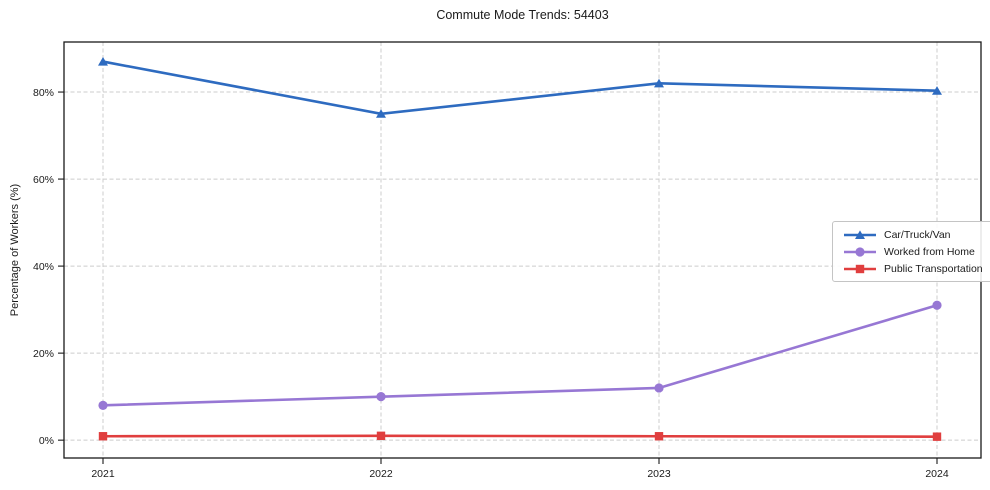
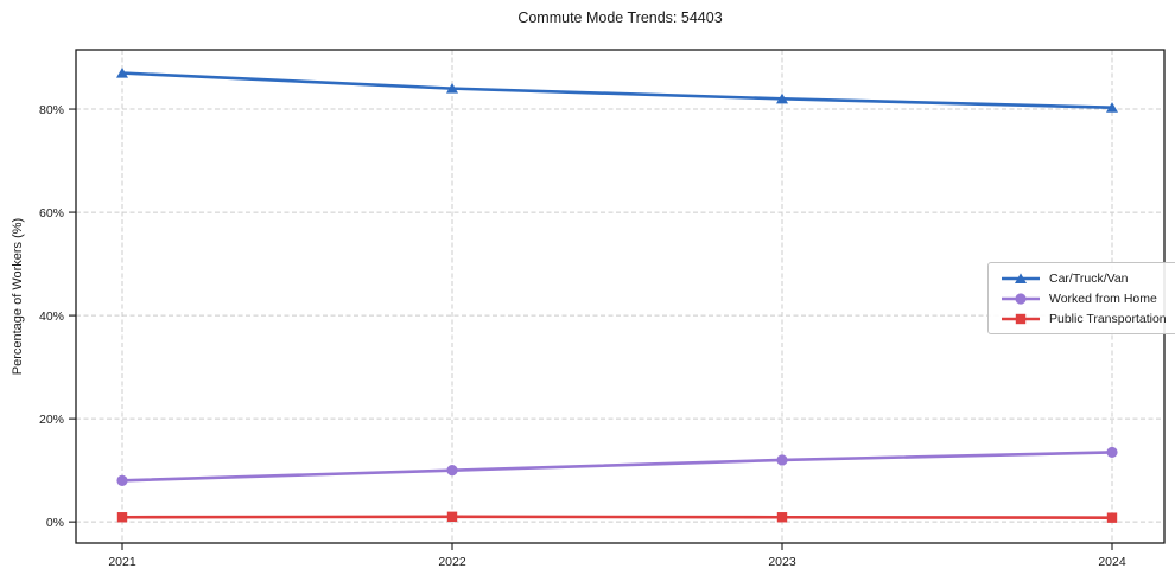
Car/Truck/Van/2022: 75% -> 84%
Worked from Home/2024: 31% -> 14%
